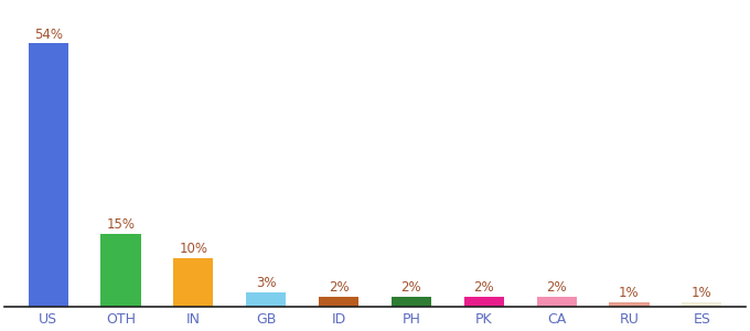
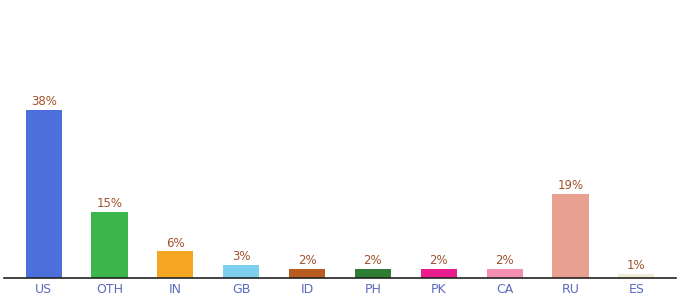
US: 54% -> 38%
IN: 10% -> 6%
RU: 1% -> 19%
